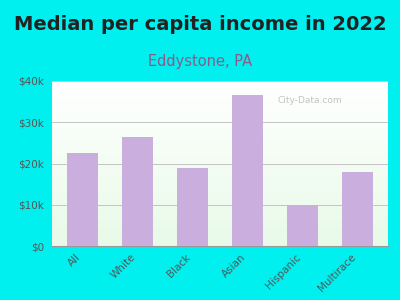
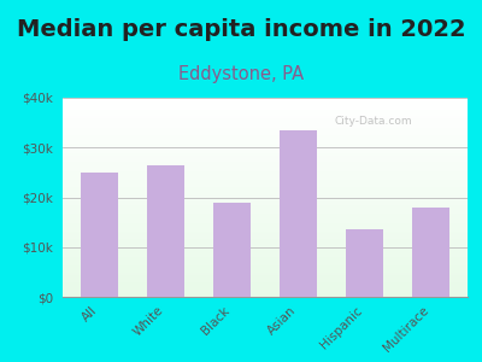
All: $22.5k -> $25.0k
Asian: $36.5k -> $33.5k
Hispanic: $10.0k -> $13.5k
